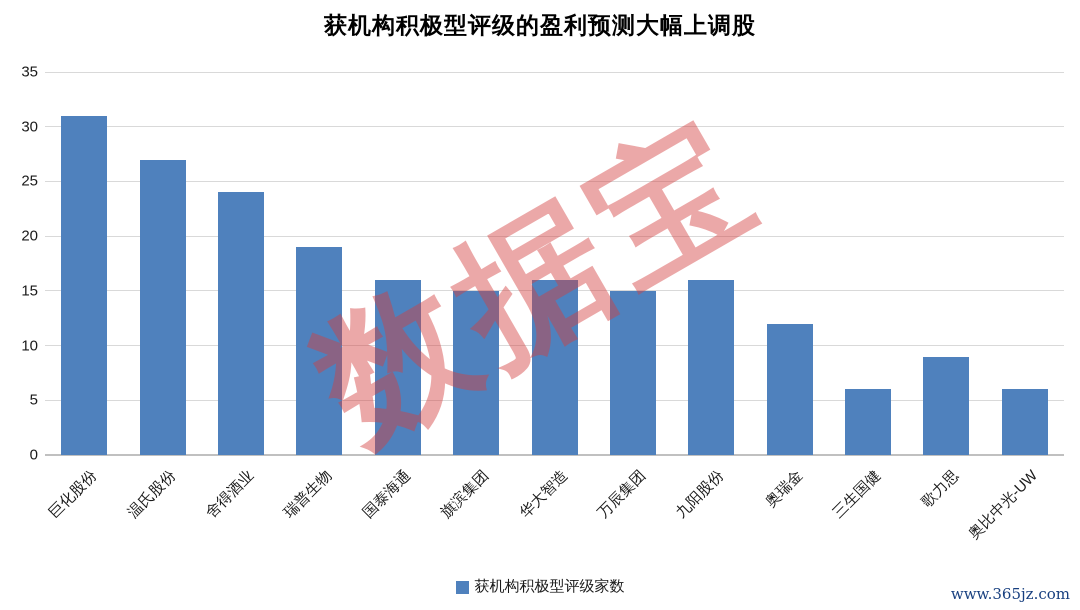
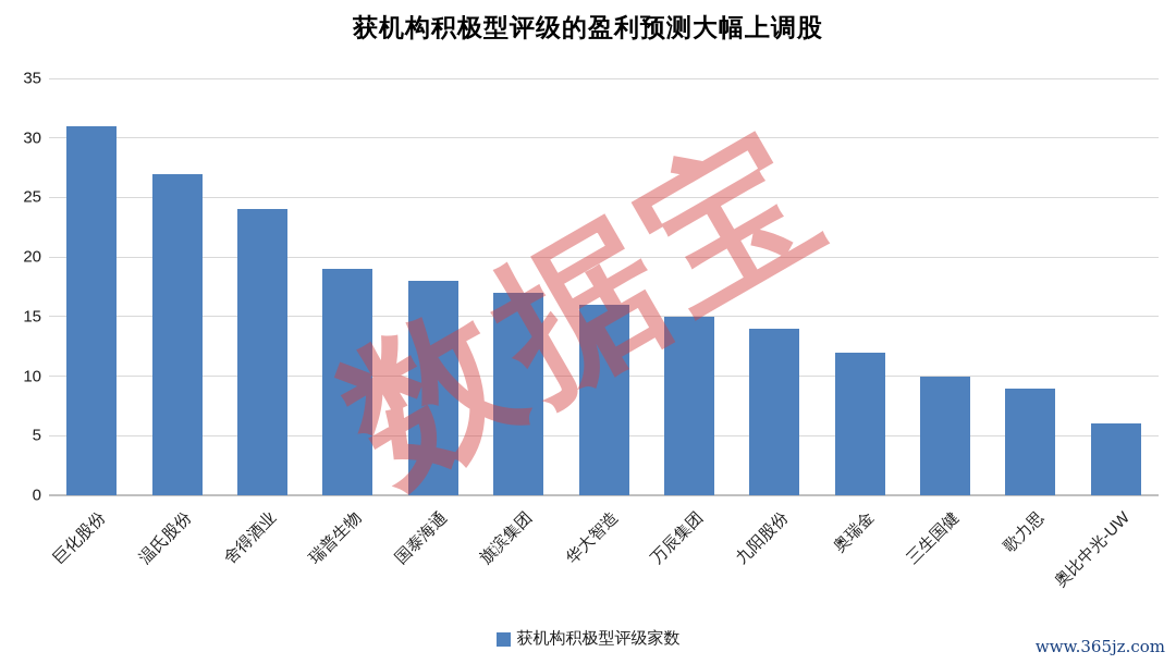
国泰海通: 16 -> 18
旗滨集团: 15 -> 17
九阳股份: 16 -> 14
三生国健: 6 -> 10
